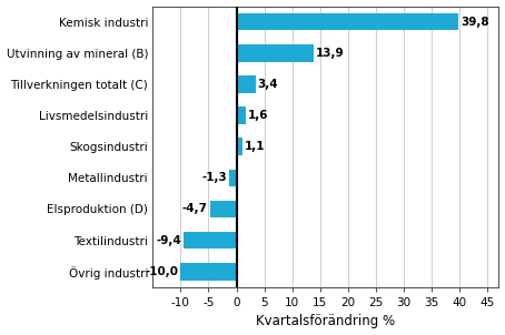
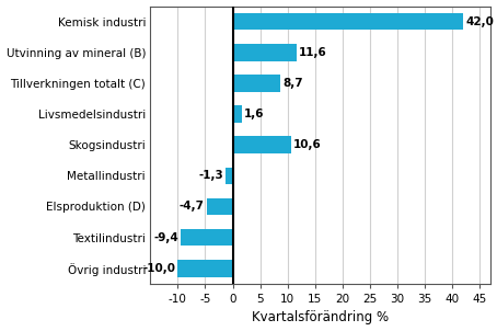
Kemisk industri: 39,8 -> 42,0
Utvinning av mineral (B): 13,9 -> 11,6
Tillverkningen totalt (C): 3,4 -> 8,7
Skogsindustri: 1,1 -> 10,6
